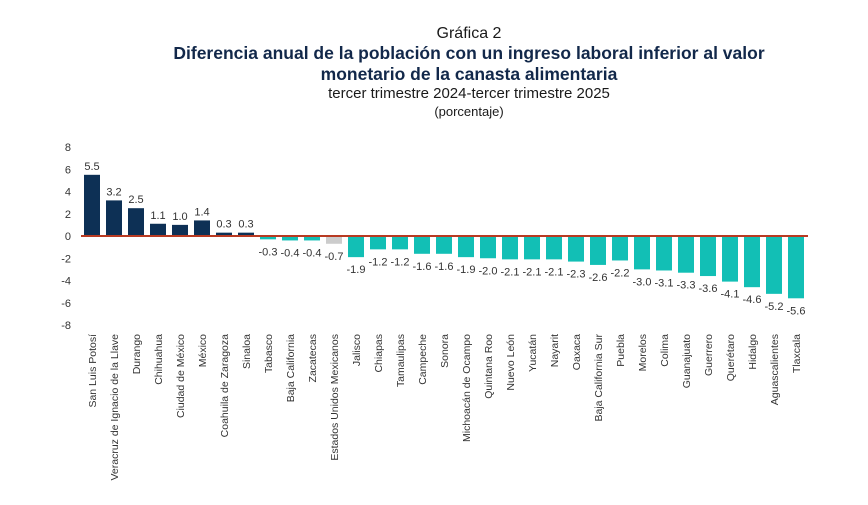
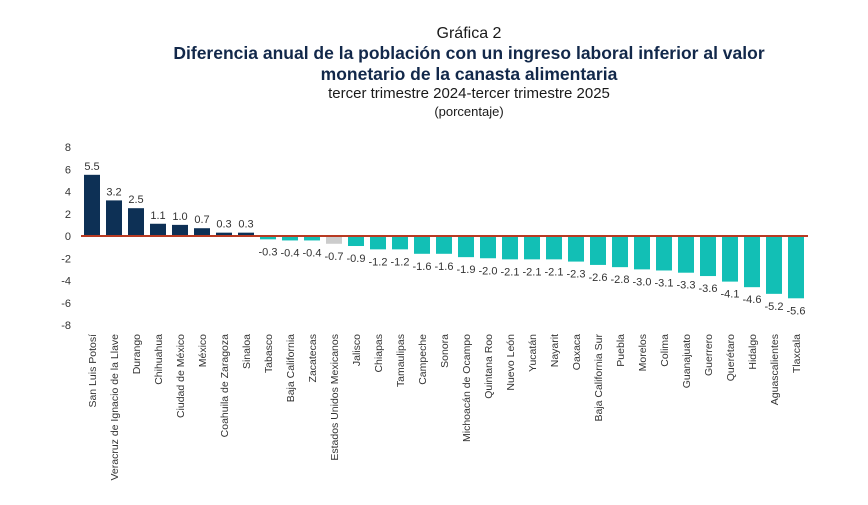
México: 1.4 -> 0.7
Jalisco: -1.9 -> -0.9
Puebla: -2.2 -> -2.8
